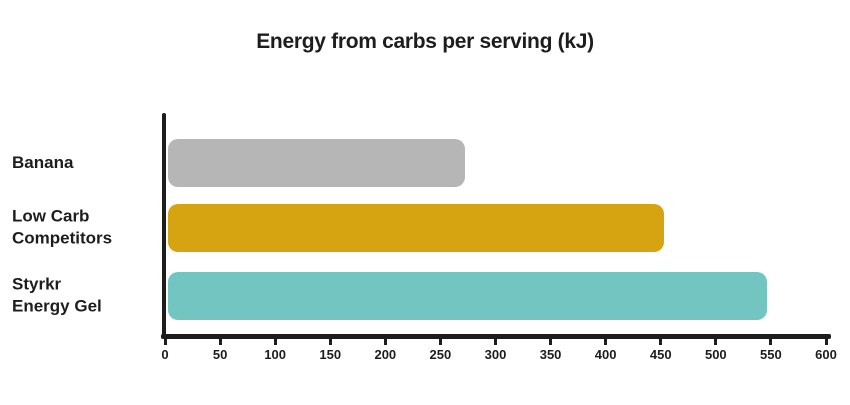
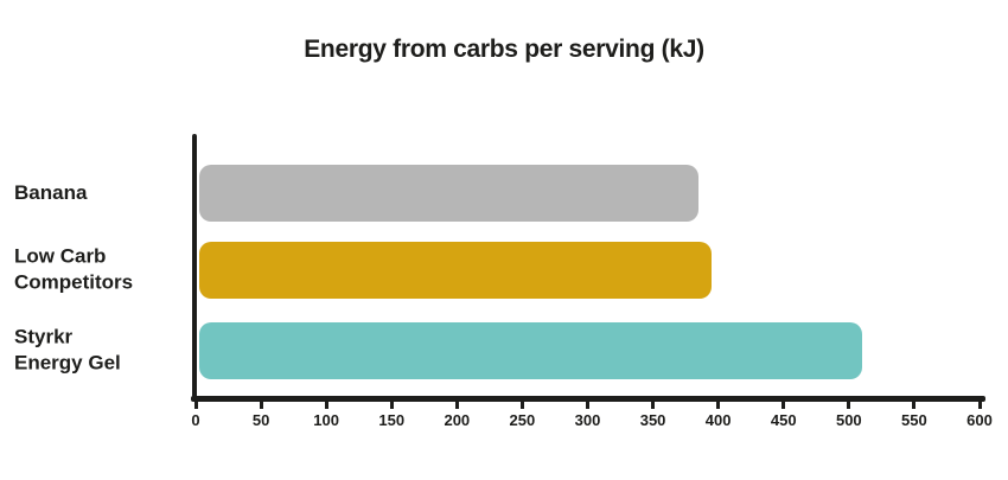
Banana: 272 -> 385
Low Carb Competitors: 453 -> 395
Styrkr Energy Gel: 546 -> 510
